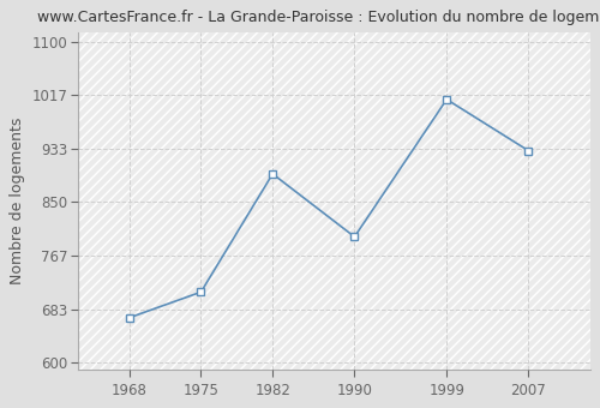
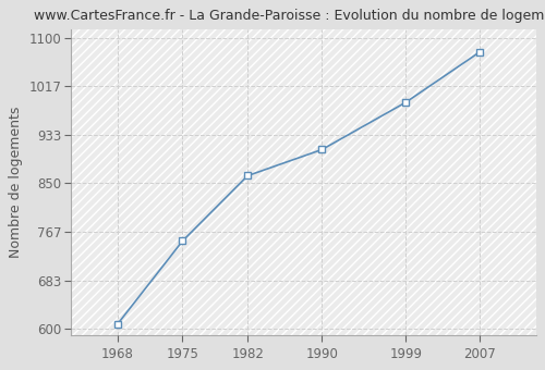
1968: 670 -> 608
1975: 710 -> 751
1982: 894 -> 863
1990: 796 -> 908
1999: 1010 -> 989
2007: 930 -> 1076
